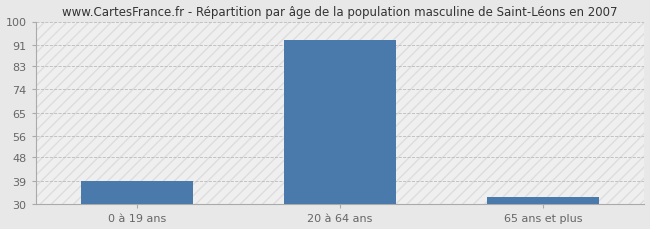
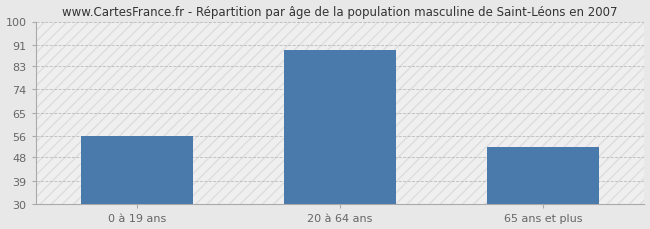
0 à 19 ans: 39 -> 56
20 à 64 ans: 93 -> 89
65 ans et plus: 33 -> 52
